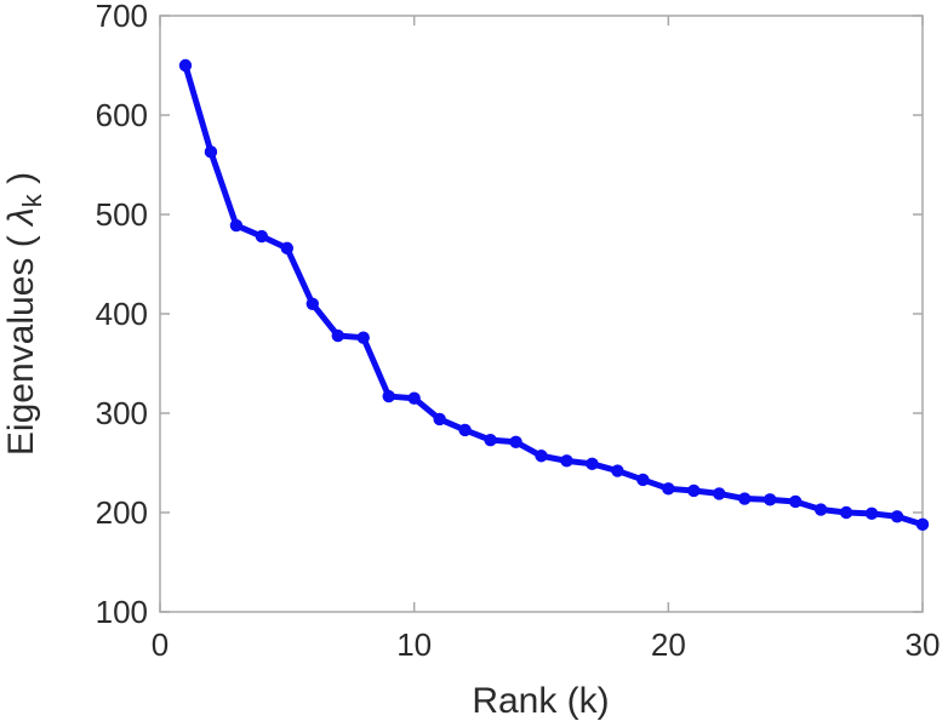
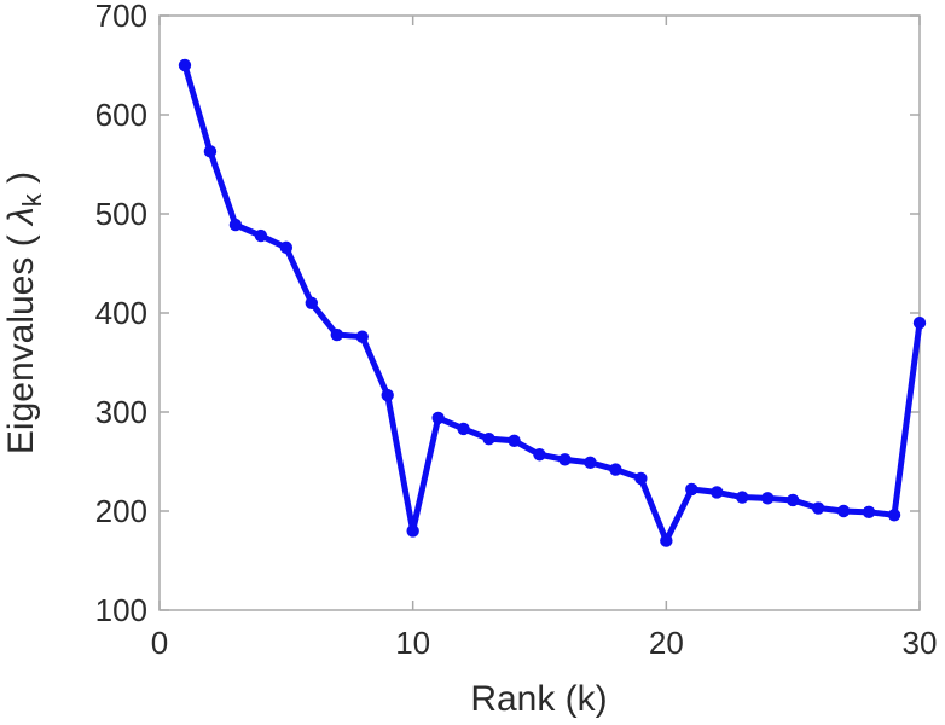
10: 320 -> 180
20: 220 -> 170
30: 190 -> 390
